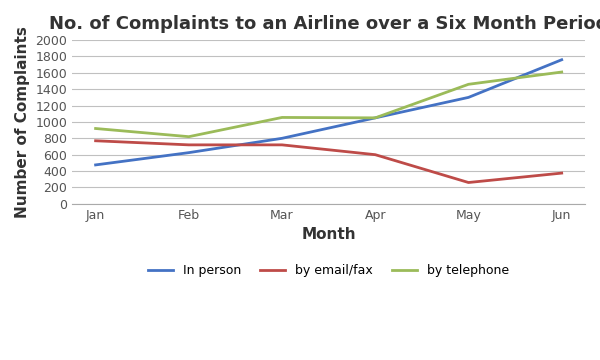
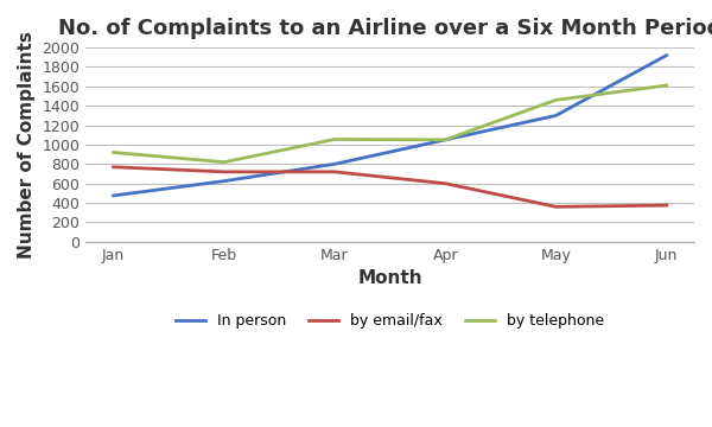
by email/fax/May: 260 -> 360
In person/Jun: 1760 -> 1920
